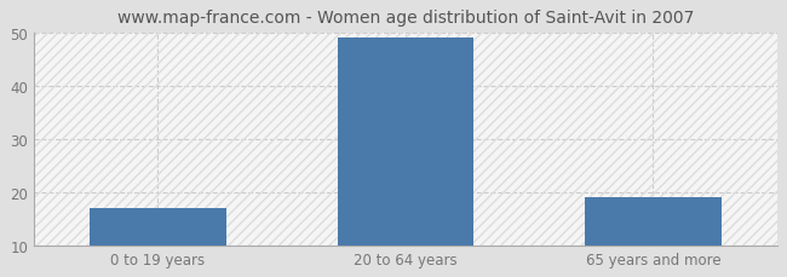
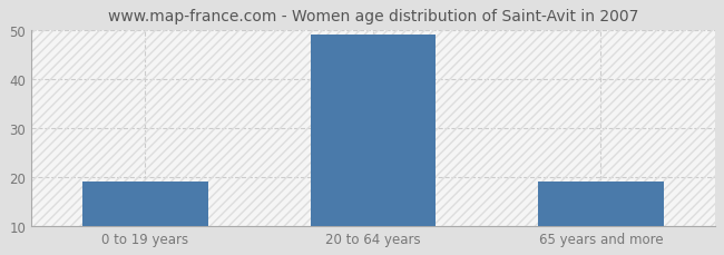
0 to 19 years: 17 -> 19
